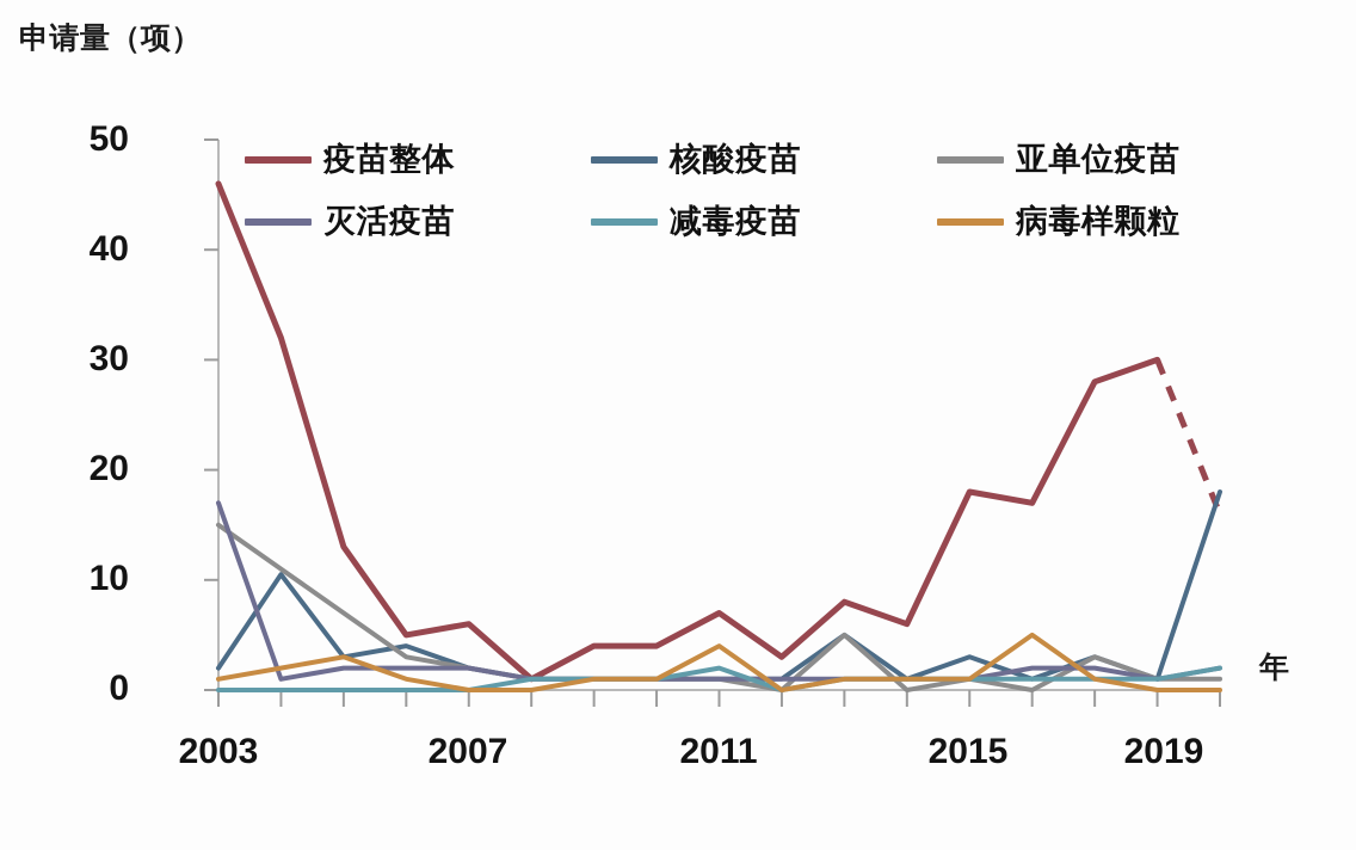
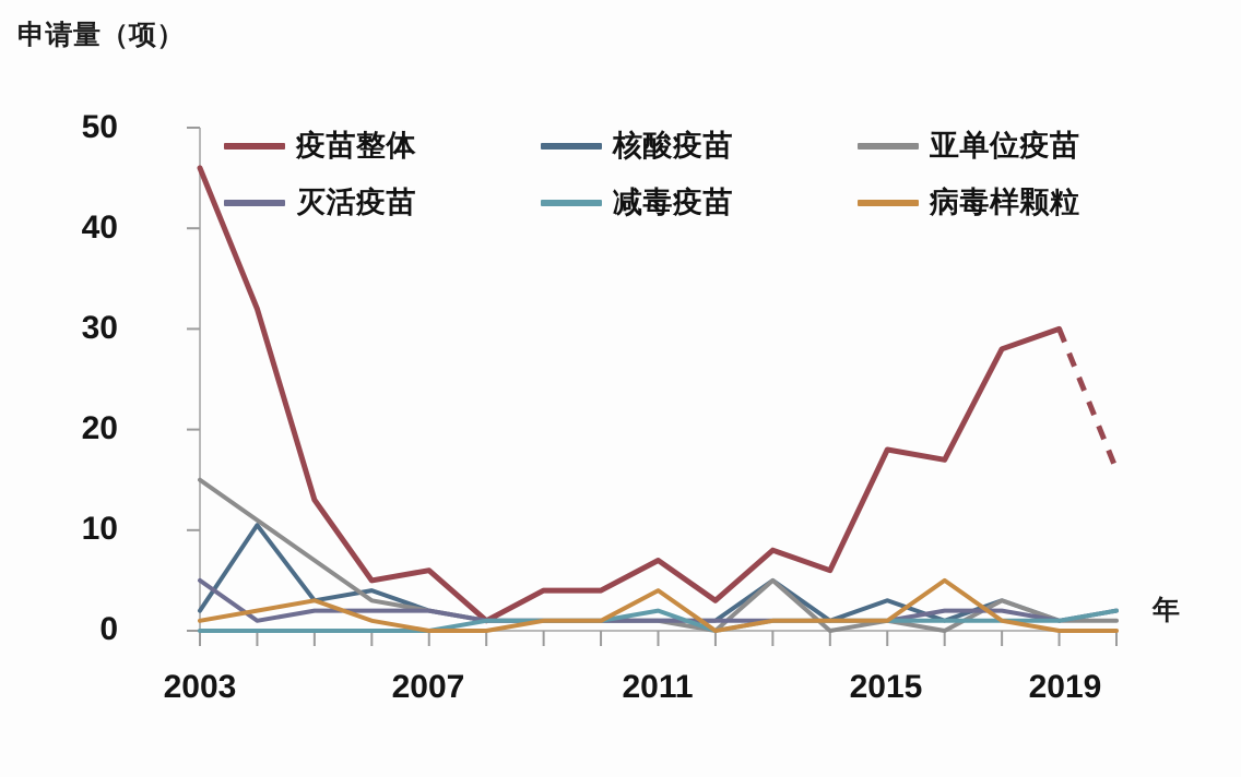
灭活疫苗/2003: 17 -> 5
核酸疫苗/2019: 18 -> 2
